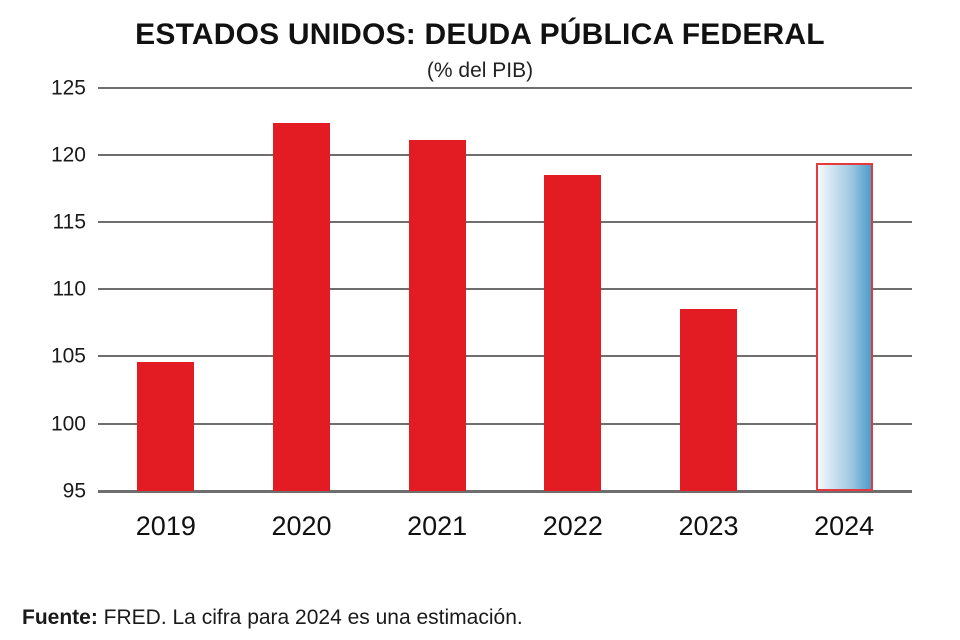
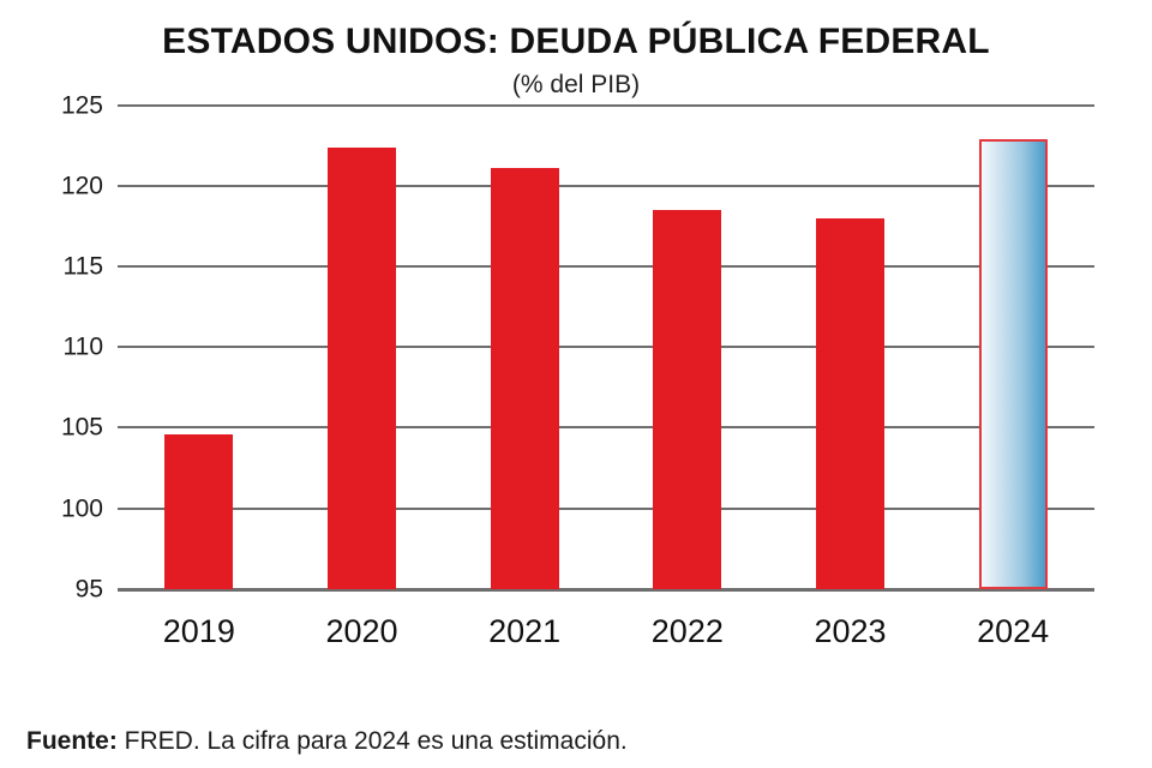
2023: 108.5 -> 118.0
2024: 119.4 -> 122.9
